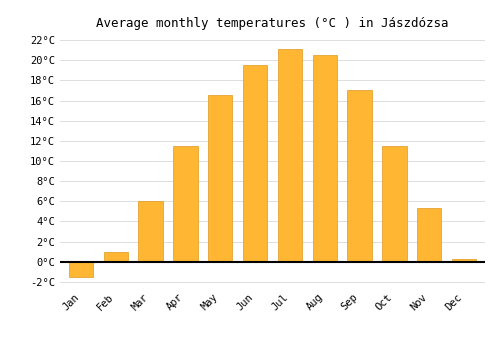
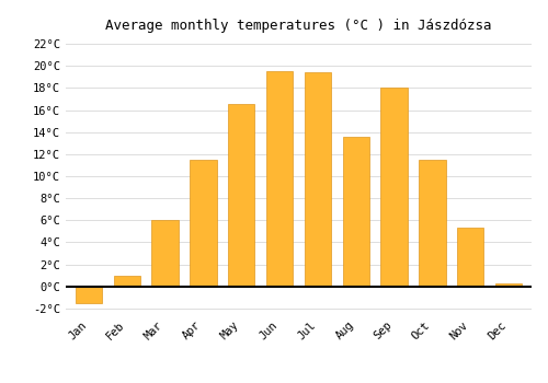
Jul: 21.1°C -> 19.4°C
Aug: 20.5°C -> 13.6°C
Sep: 17.0°C -> 18.0°C
